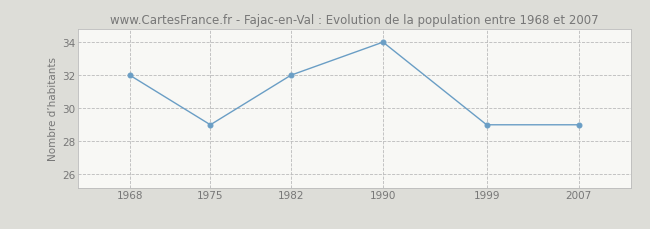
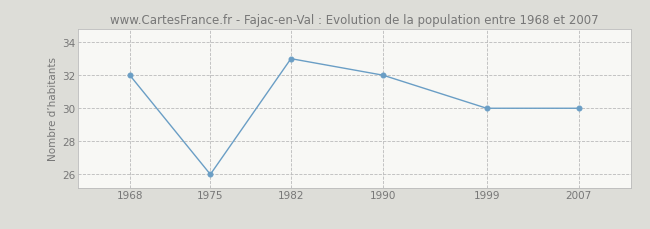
1975: 29 -> 26
1982: 32 -> 33
1990: 34 -> 32
1999: 29 -> 30
2007: 29 -> 30
